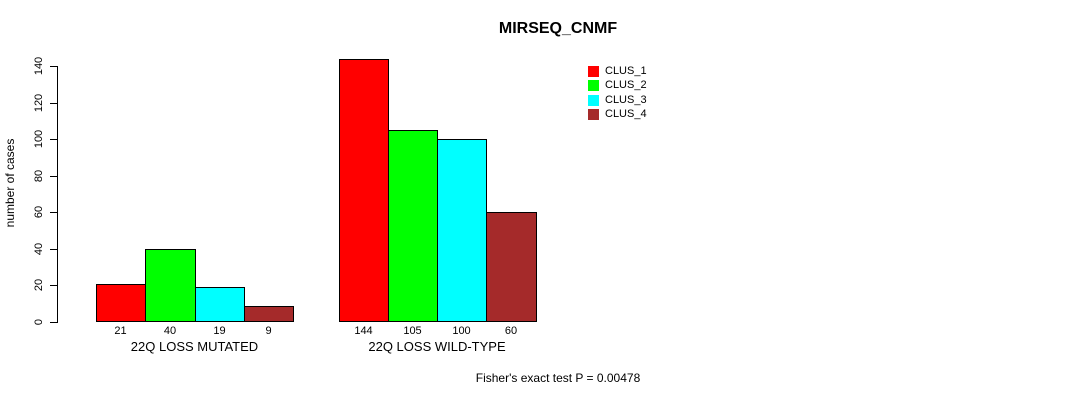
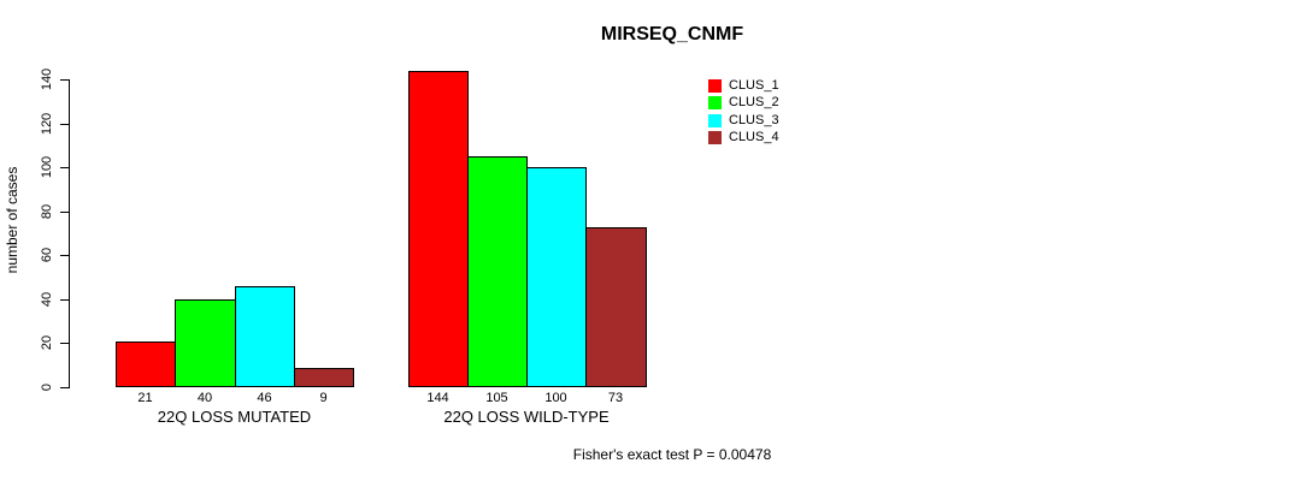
CLUS_3/22Q LOSS MUTATED: 19 -> 46
CLUS_4/22Q LOSS WILD-TYPE: 60 -> 73
